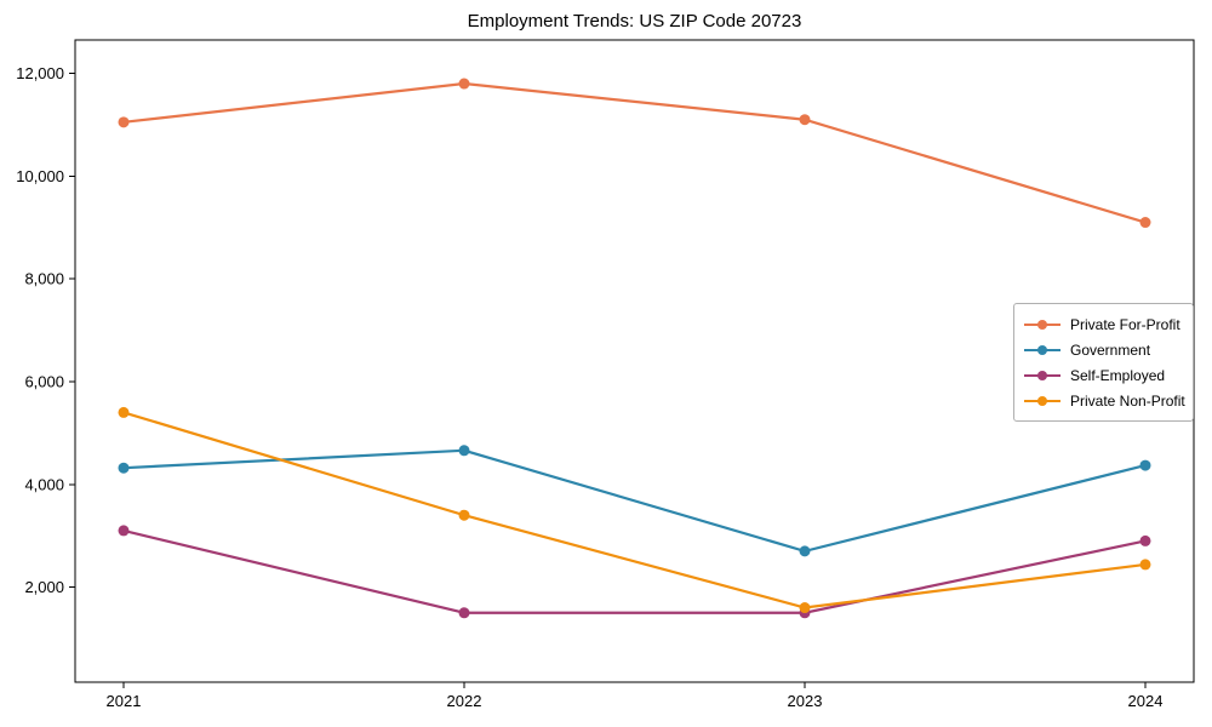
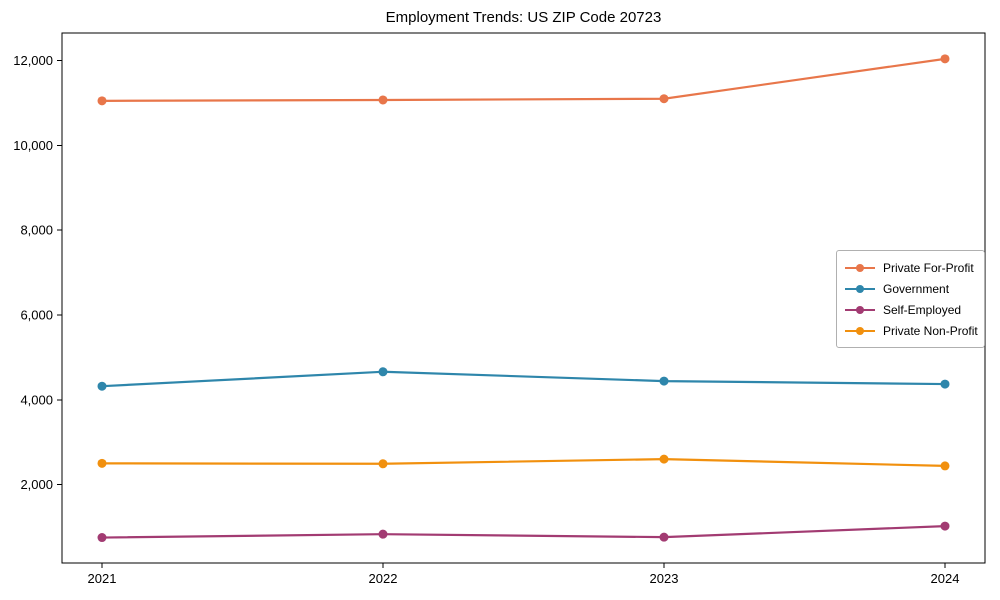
Self-Employed/2021: 3100 -> 800
Private Non-Profit/2021: 5400 -> 2500
Private For-Profit/2022: 11800 -> 11100
Self-Employed/2022: 1500 -> 800
Private Non-Profit/2022: 3400 -> 2500
Government/2023: 2700 -> 4400
Self-Employed/2023: 1500 -> 800
Private Non-Profit/2023: 1600 -> 2600
Private For-Profit/2024: 9100 -> 12000
Self-Employed/2024: 2900 -> 1000
